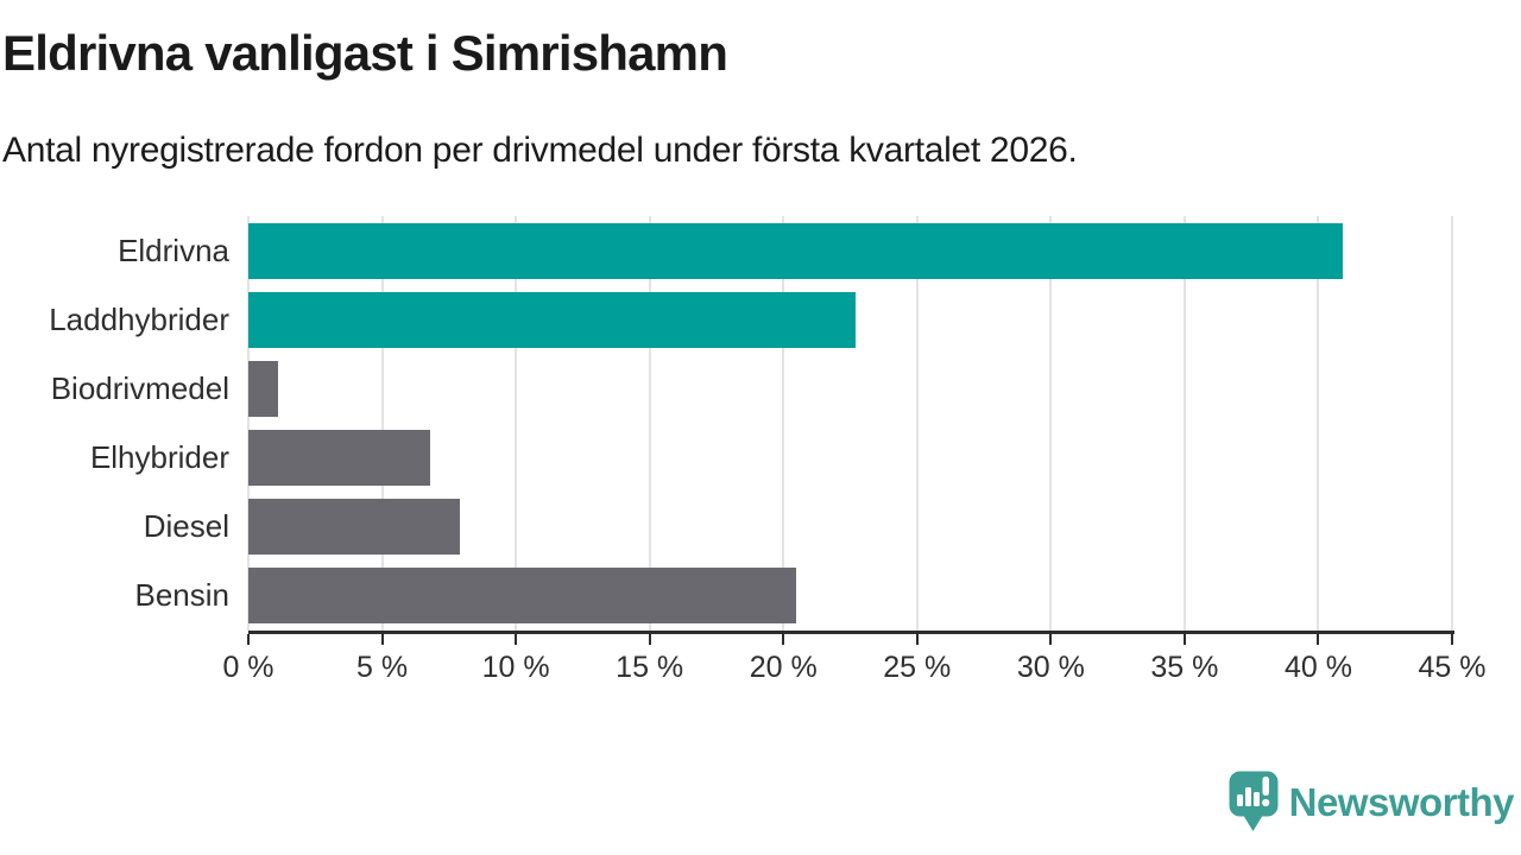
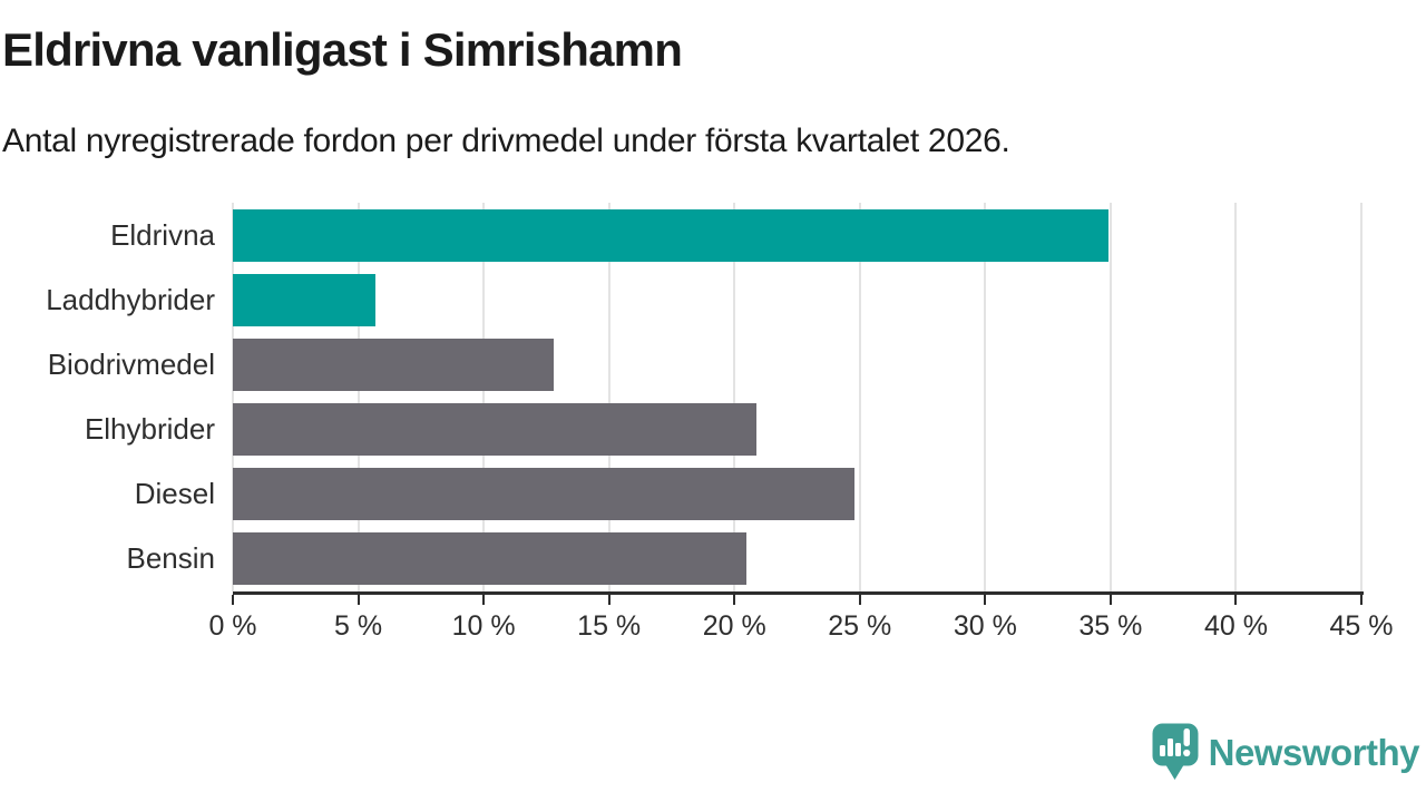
Eldrivna: 40.9% -> 34.9%
Laddhybrider: 22.7% -> 5.7%
Biodrivmedel: 1.1% -> 12.8%
Elhybrider: 6.8% -> 20.9%
Diesel: 7.9% -> 24.8%
